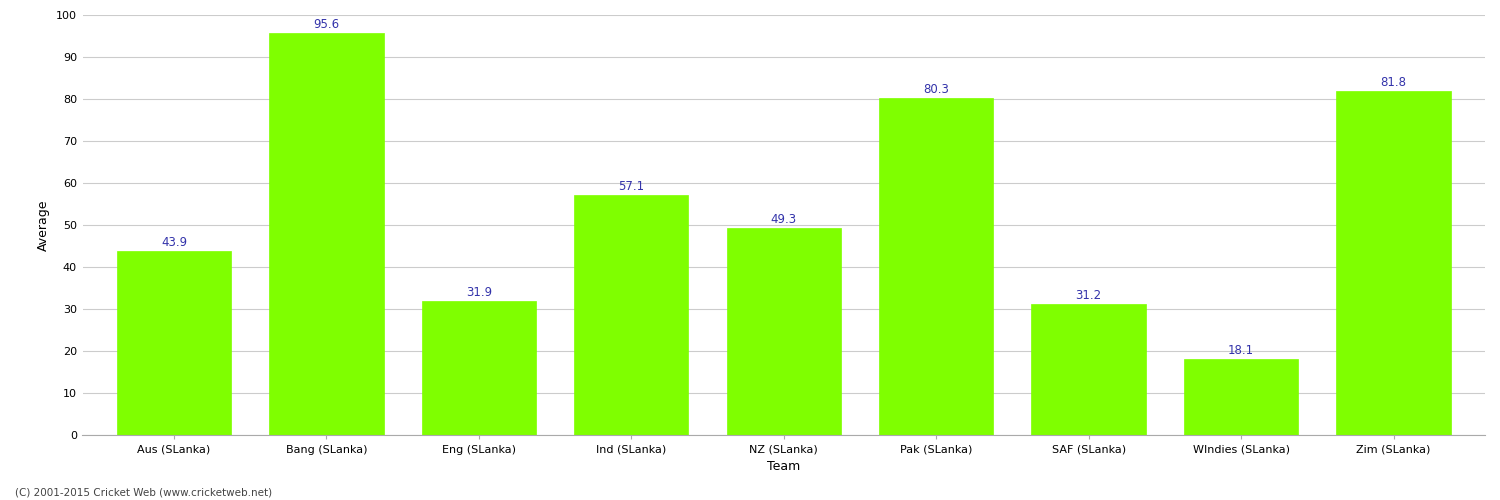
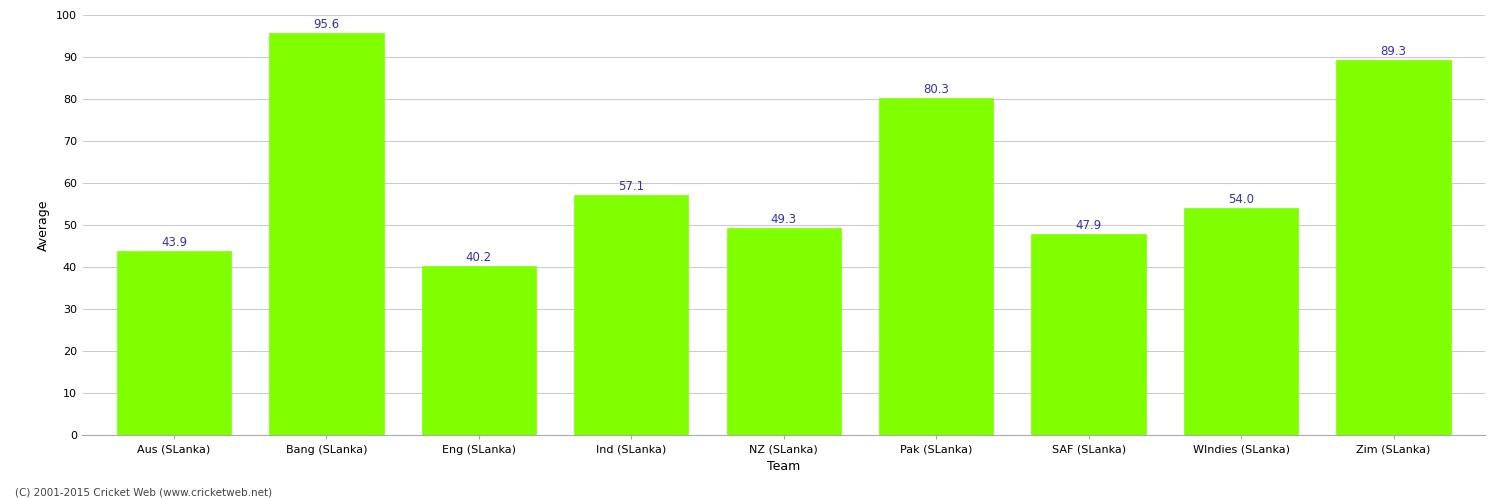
Eng (SLanka): 31.9 -> 40.2
SAF (SLanka): 31.2 -> 47.9
WIndies (SLanka): 18.1 -> 54.0
Zim (SLanka): 81.8 -> 89.3
